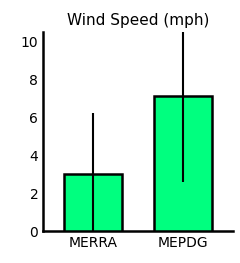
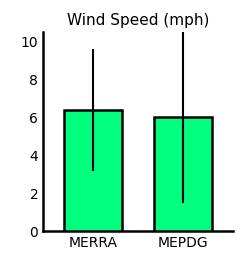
MERRA: 3.0 -> 6.4
MEPDG: 7.1 -> 6.0
